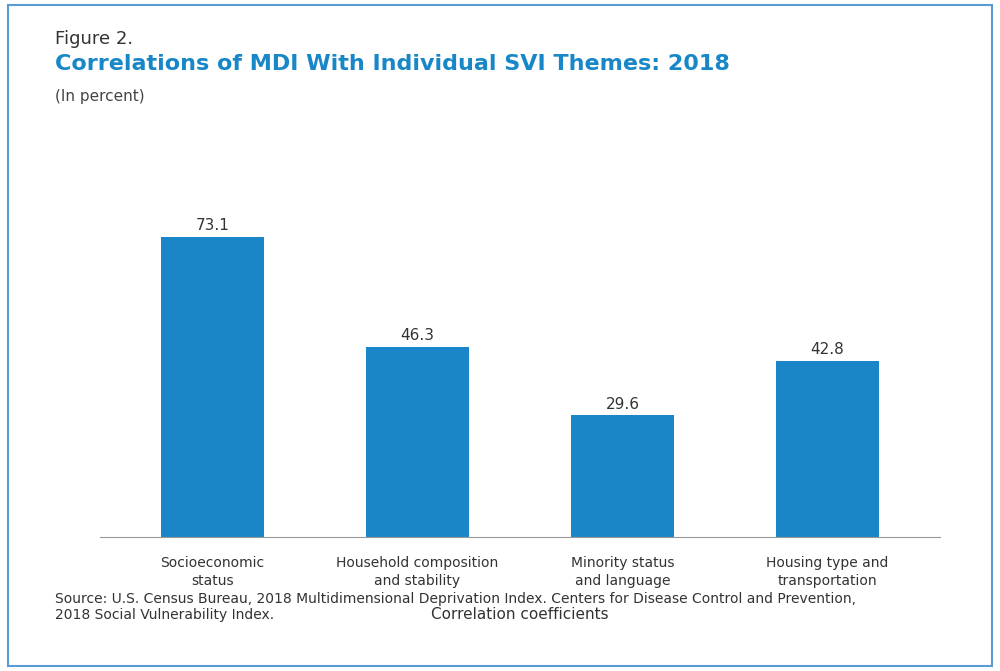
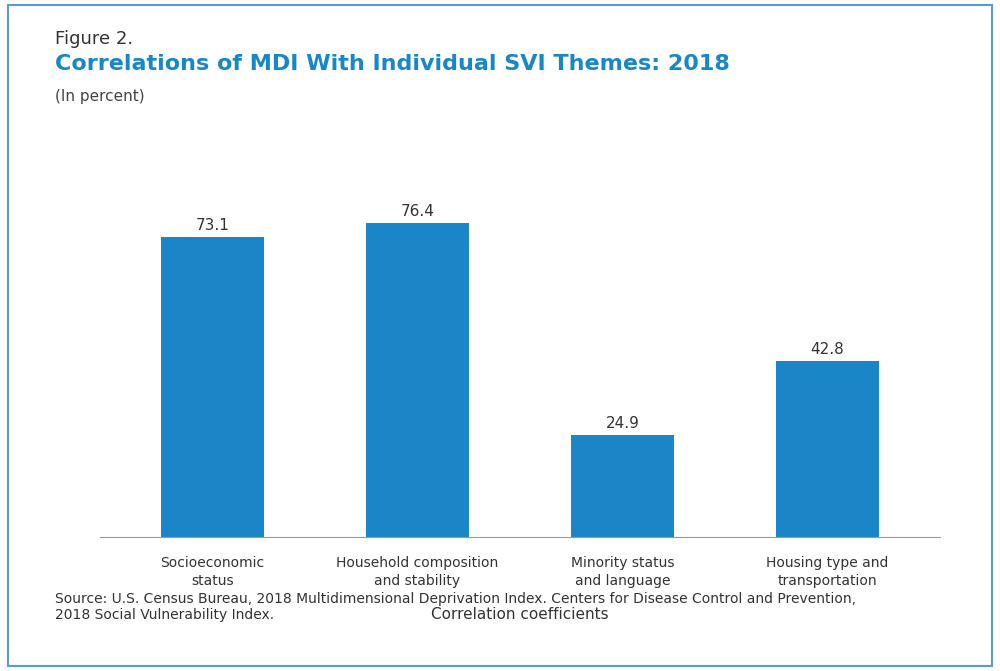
Household composition and stability: 46.3 -> 76.4
Minority status and language: 29.6 -> 24.9
